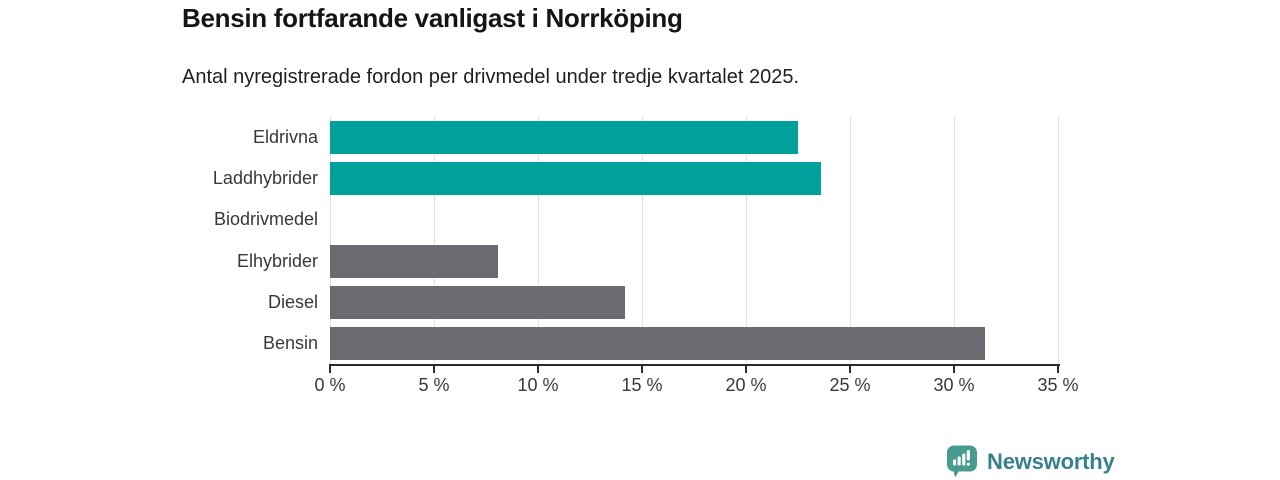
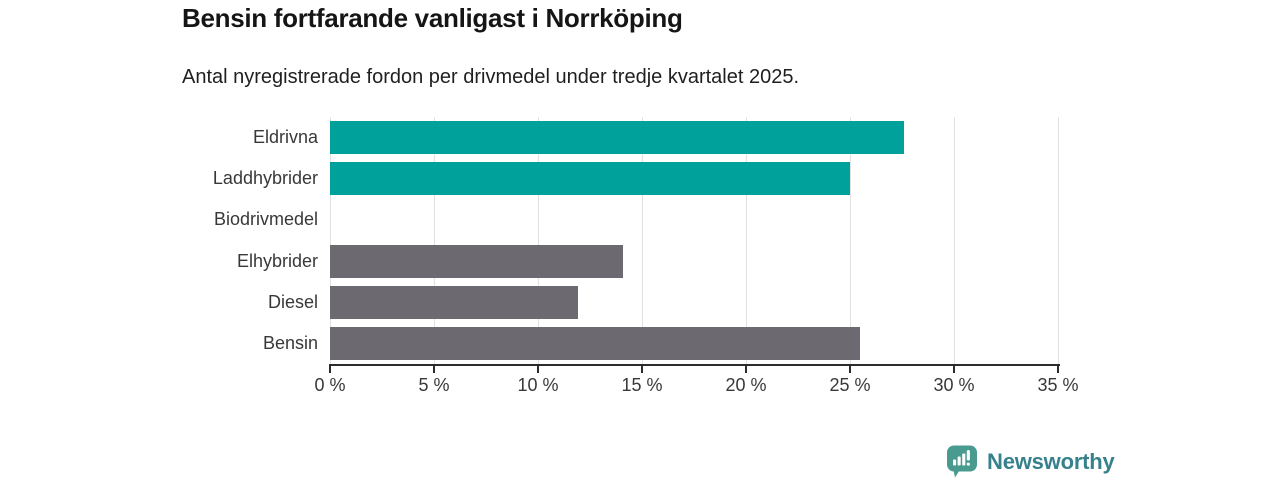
Eldrivna: 22.5% -> 27.6%
Laddhybrider: 23.6% -> 25.0%
Elhybrider: 8.1% -> 14.1%
Diesel: 14.2% -> 11.9%
Bensin: 31.5% -> 25.5%
